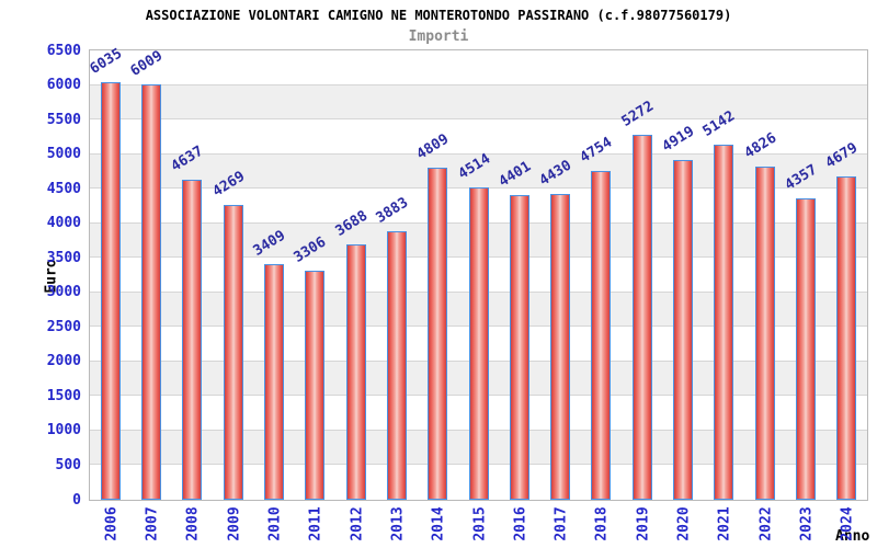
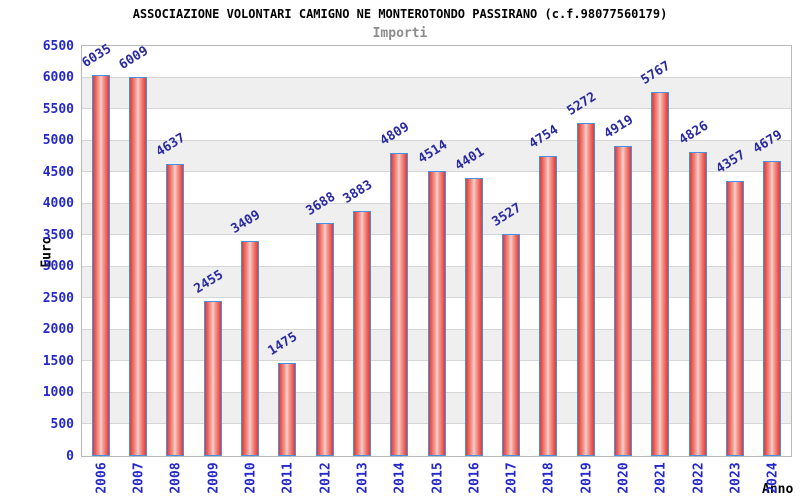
2009: 4269 -> 2455
2011: 3306 -> 1475
2017: 4430 -> 3527
2021: 5142 -> 5767
